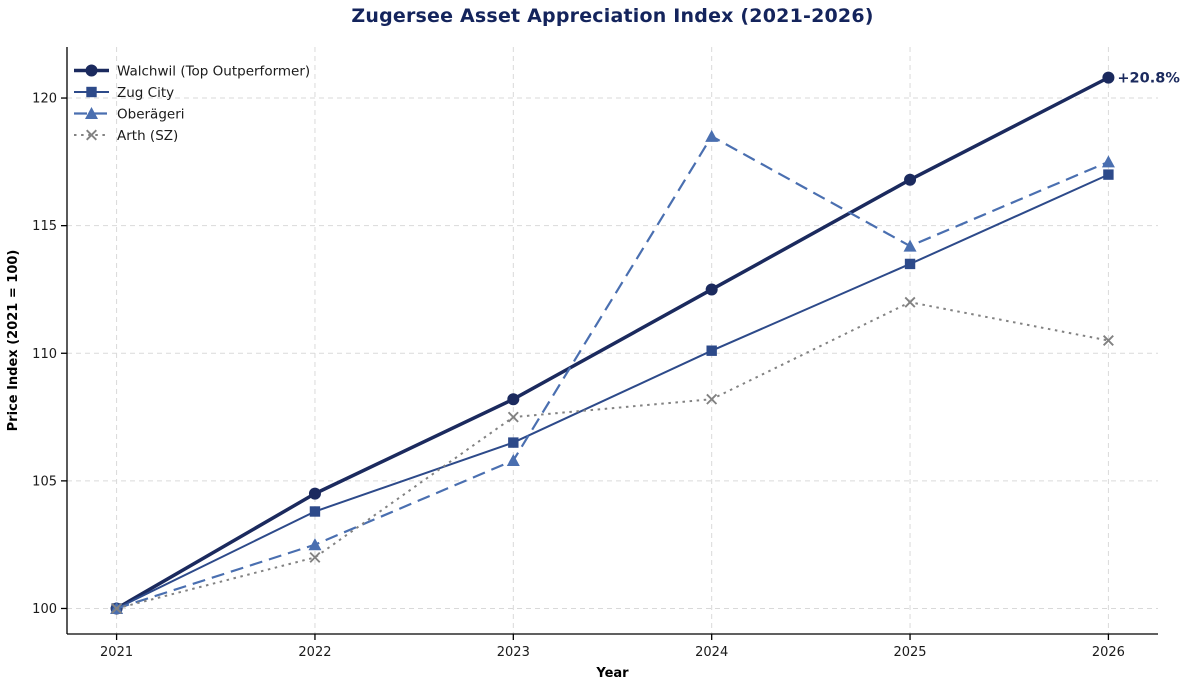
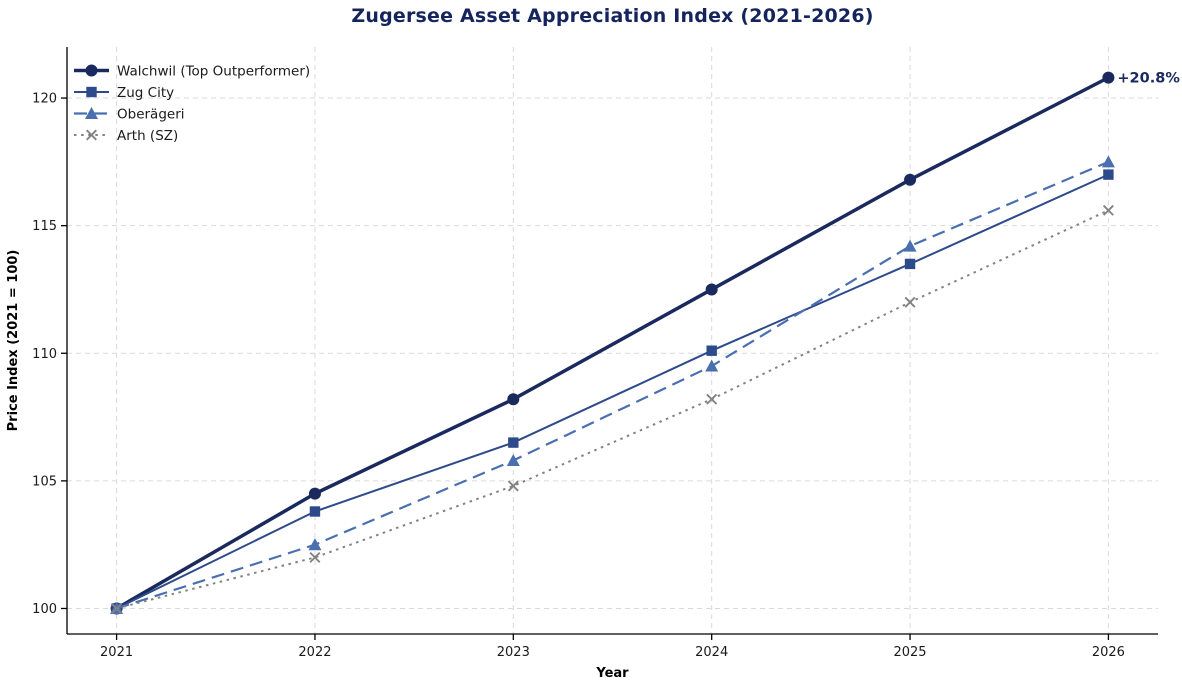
Arth (SZ)/2023: 107.5 -> 104.8
Oberägeri/2024: 118.5 -> 109.5
Arth (SZ)/2026: 110.5 -> 115.6
